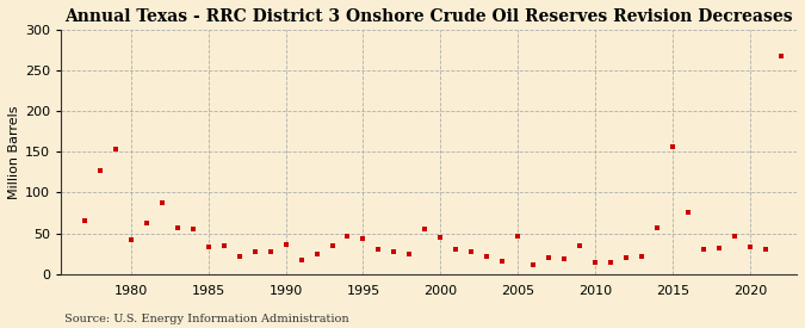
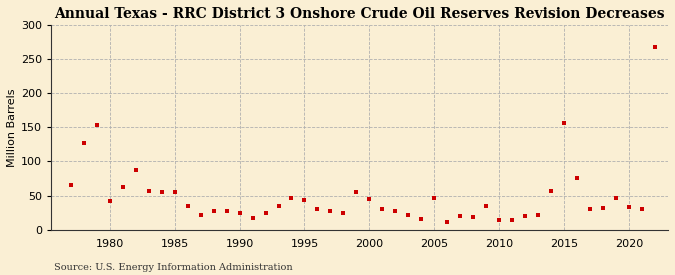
1985: 33 -> 56
1990: 36 -> 24
